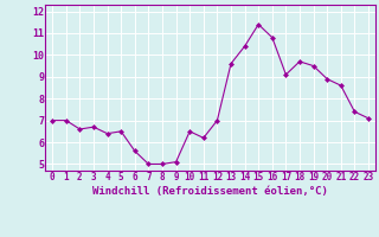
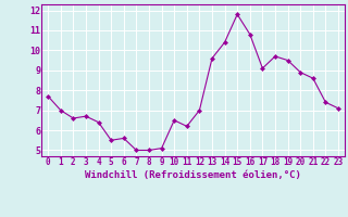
0: 7.0 -> 7.7
5: 6.5 -> 5.5
15: 11.4 -> 11.8
